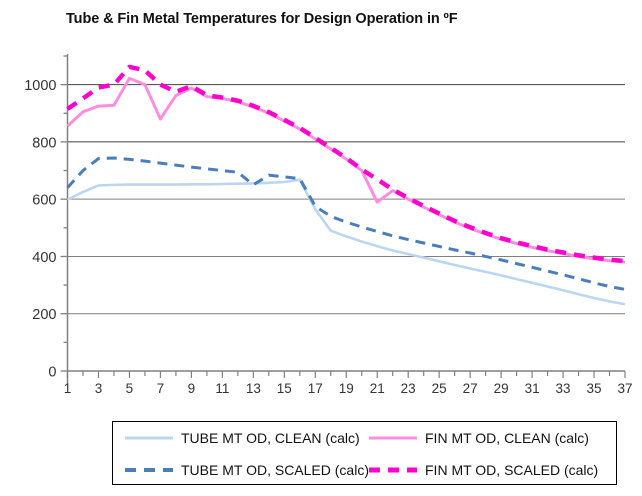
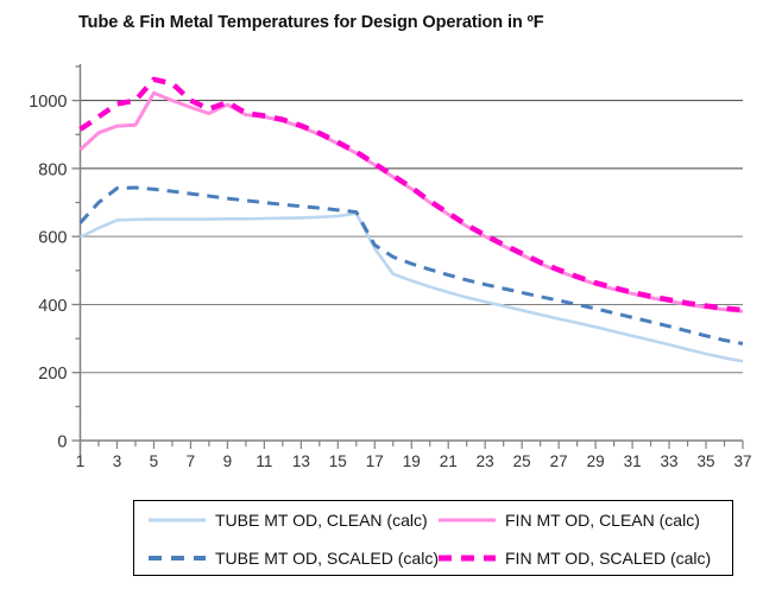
FIN MT OD, CLEAN (calc)/7: 880 -> 980
TUBE MT OD, SCALED (calc)/13: 650 -> 690
FIN MT OD, CLEAN (calc)/21: 590 -> 660
